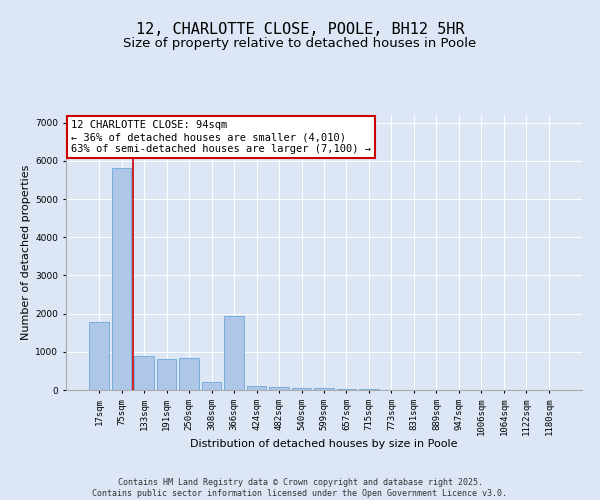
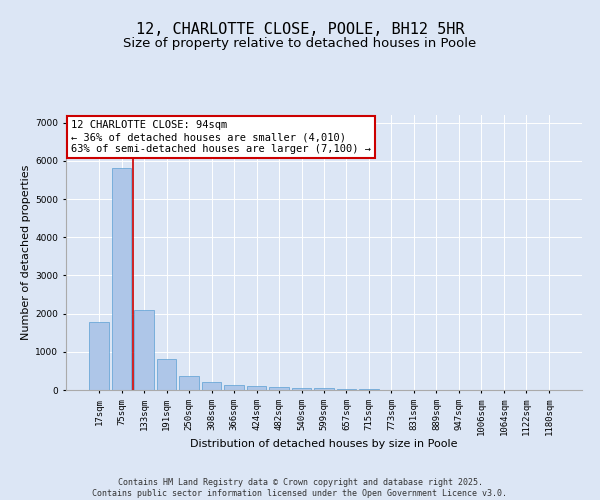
133sqm: 900 -> 2100
250sqm: 850 -> 370
366sqm: 1950 -> 130
